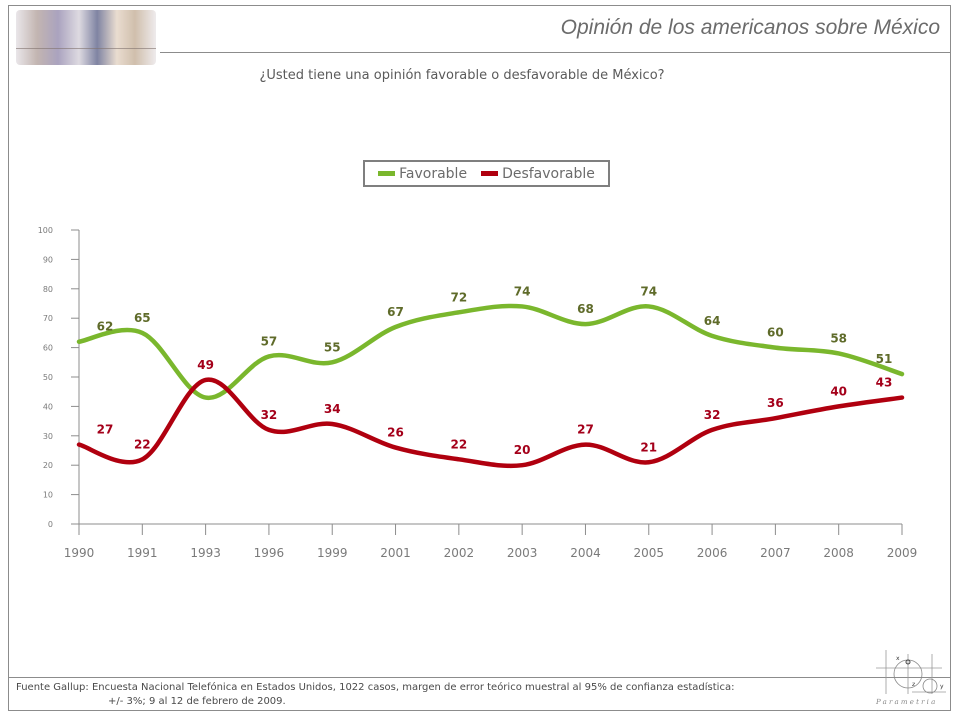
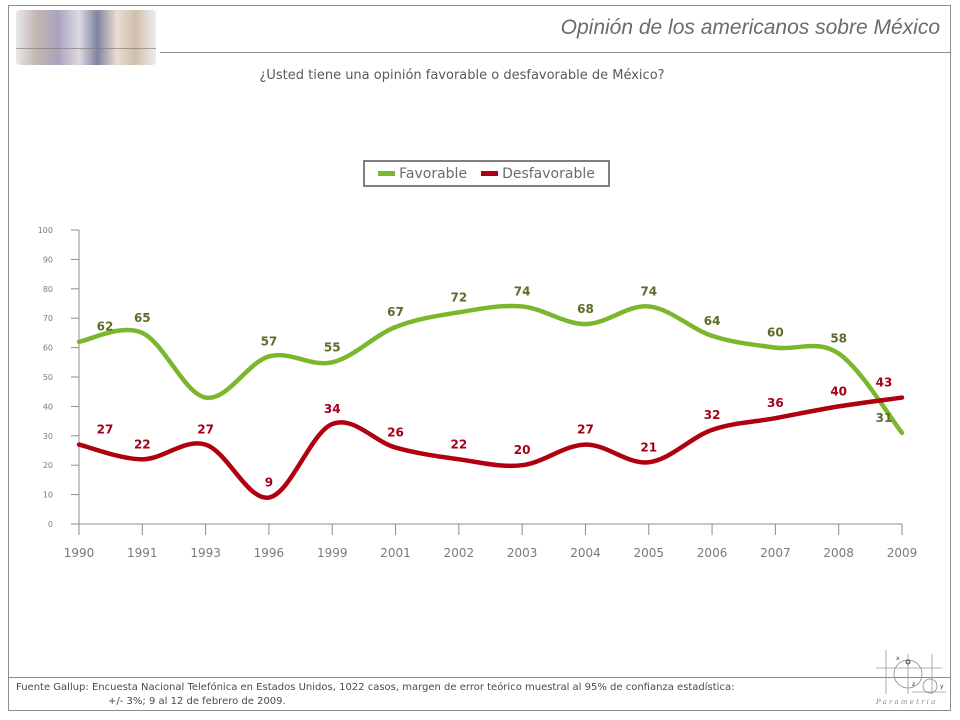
Desfavorable/1993: 49 -> 27
Desfavorable/1996: 32 -> 9
Favorable/2009: 51 -> 31
